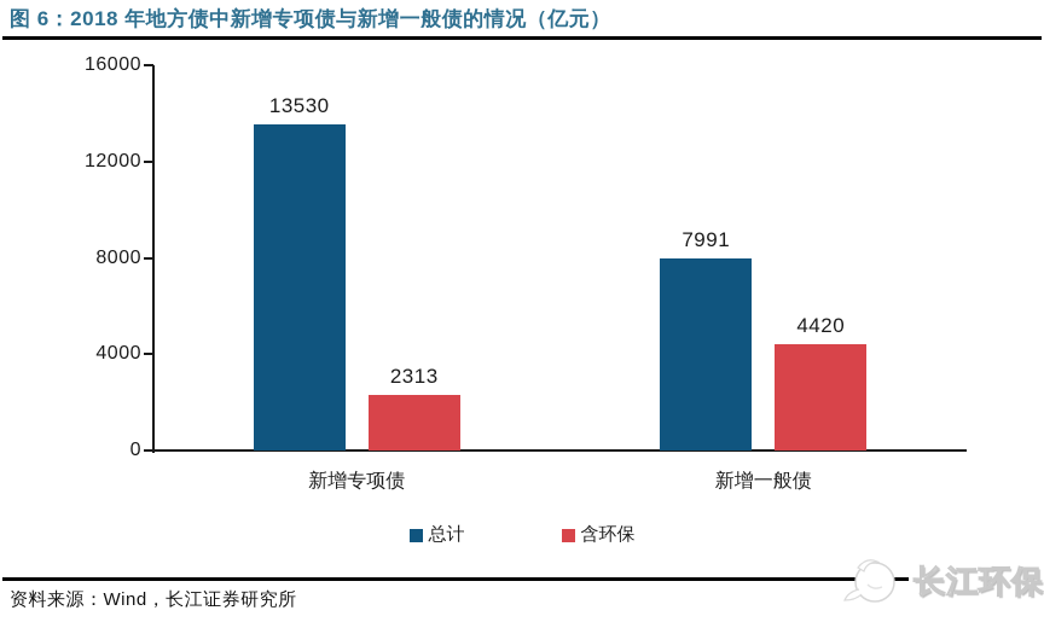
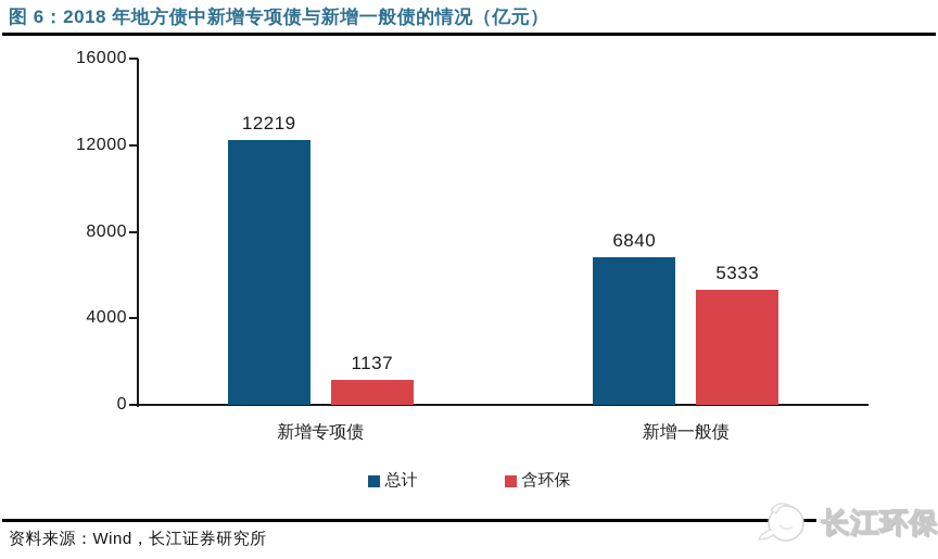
总计/新增专项债: 13530 -> 12219
含环保/新增专项债: 2313 -> 1137
总计/新增一般债: 7991 -> 6840
含环保/新增一般债: 4420 -> 5333
